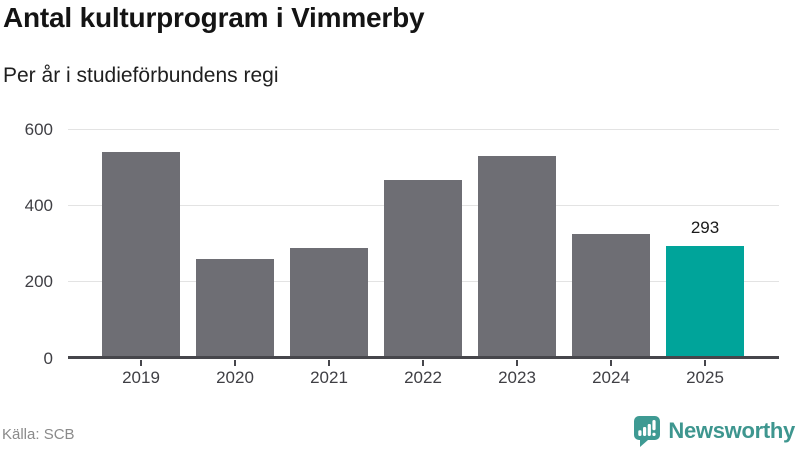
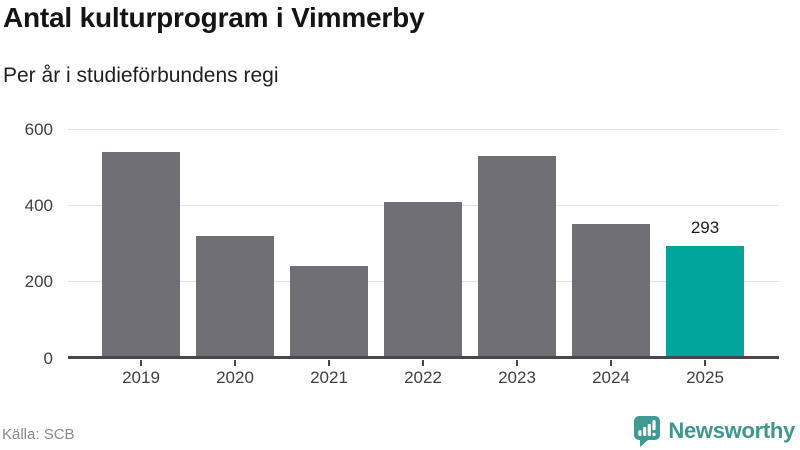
2020: 260 -> 320
2021: 290 -> 240
2022: 470 -> 410
2024: 320 -> 350
